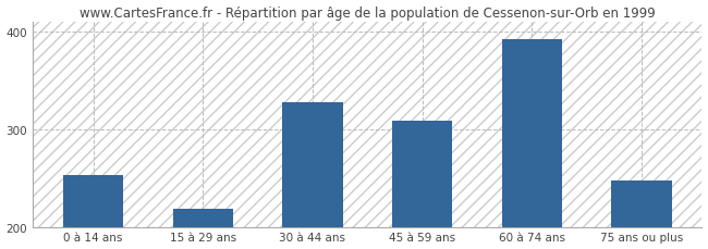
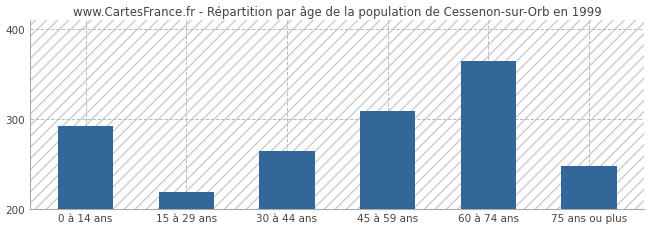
0 à 14 ans: 253 -> 292
30 à 44 ans: 328 -> 264
60 à 74 ans: 392 -> 364
